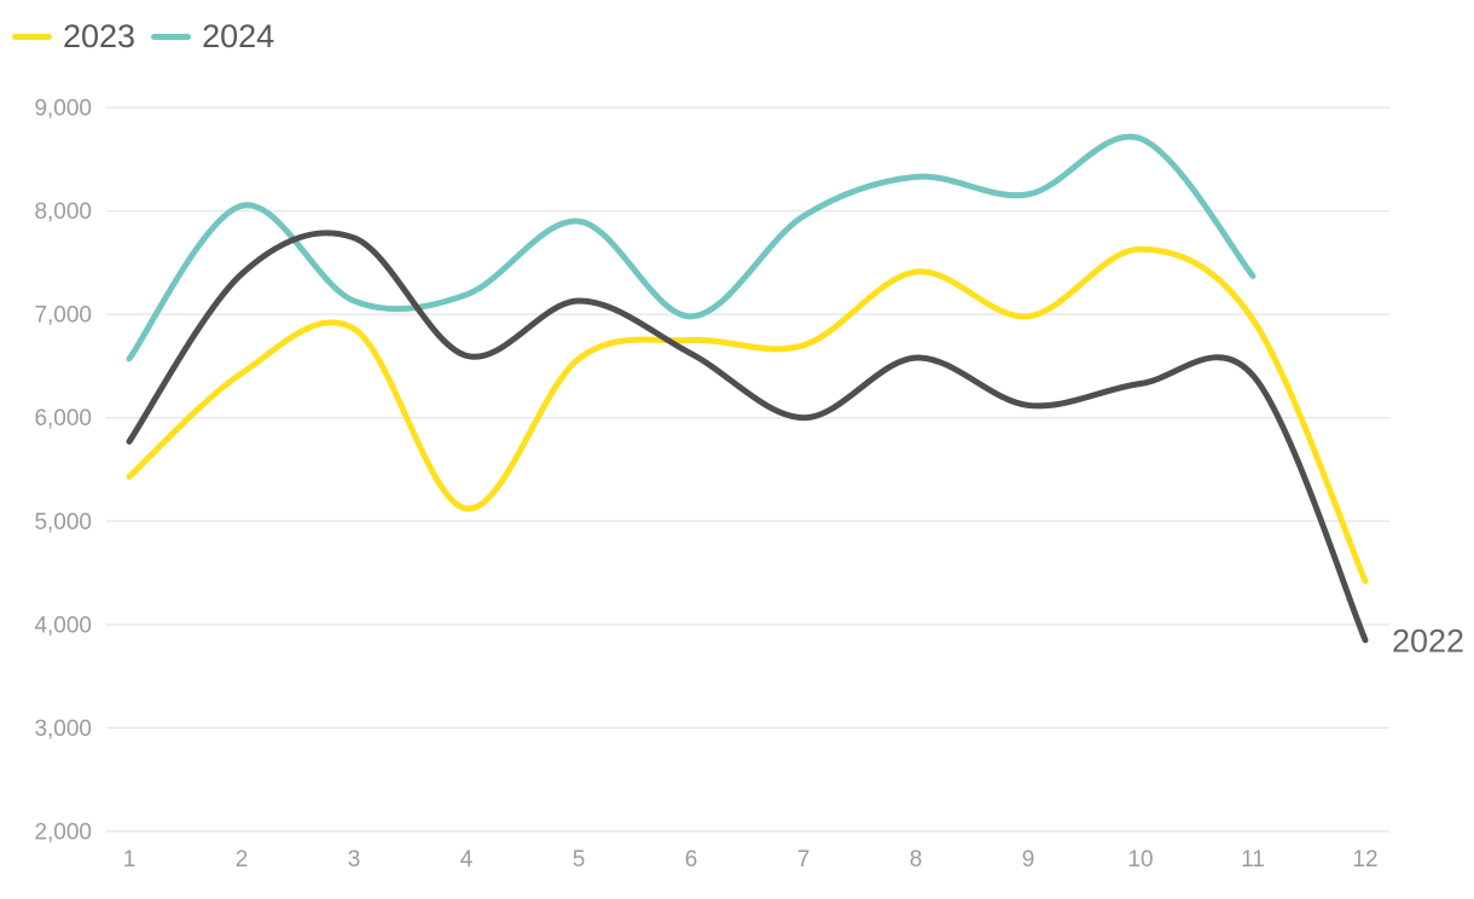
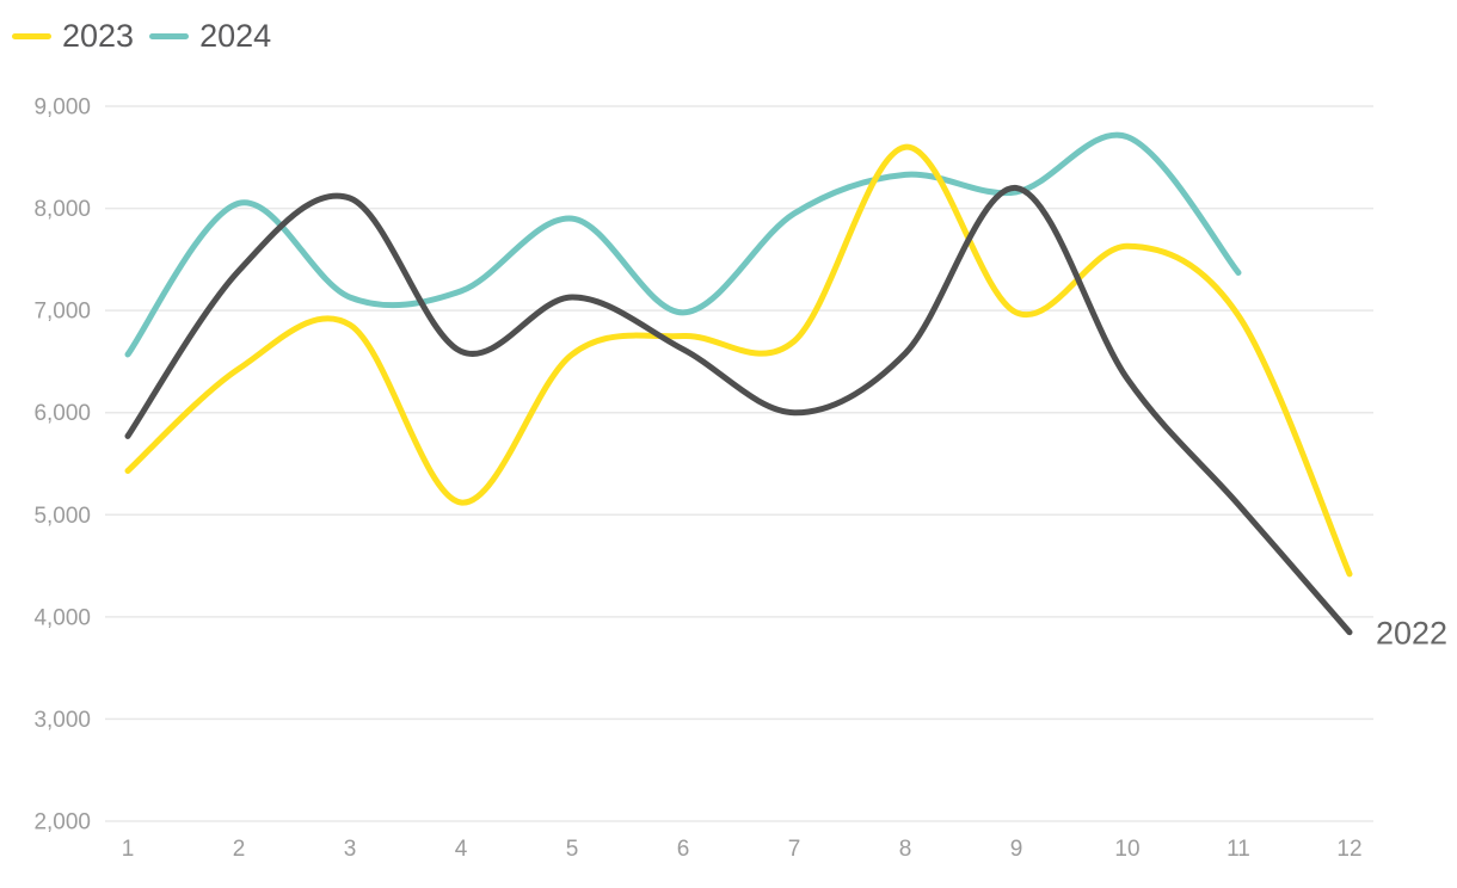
2022/3: 7700 -> 8100
2023/8: 7400 -> 8600
2022/9: 6100 -> 8200
2022/11: 6400 -> 5100
